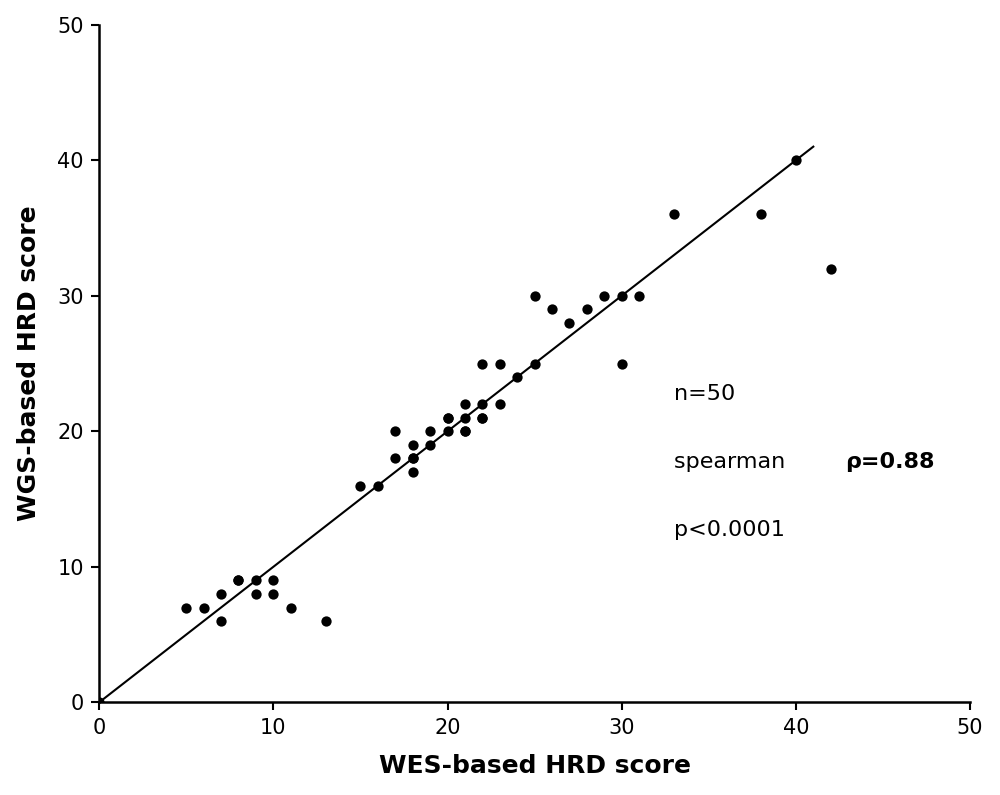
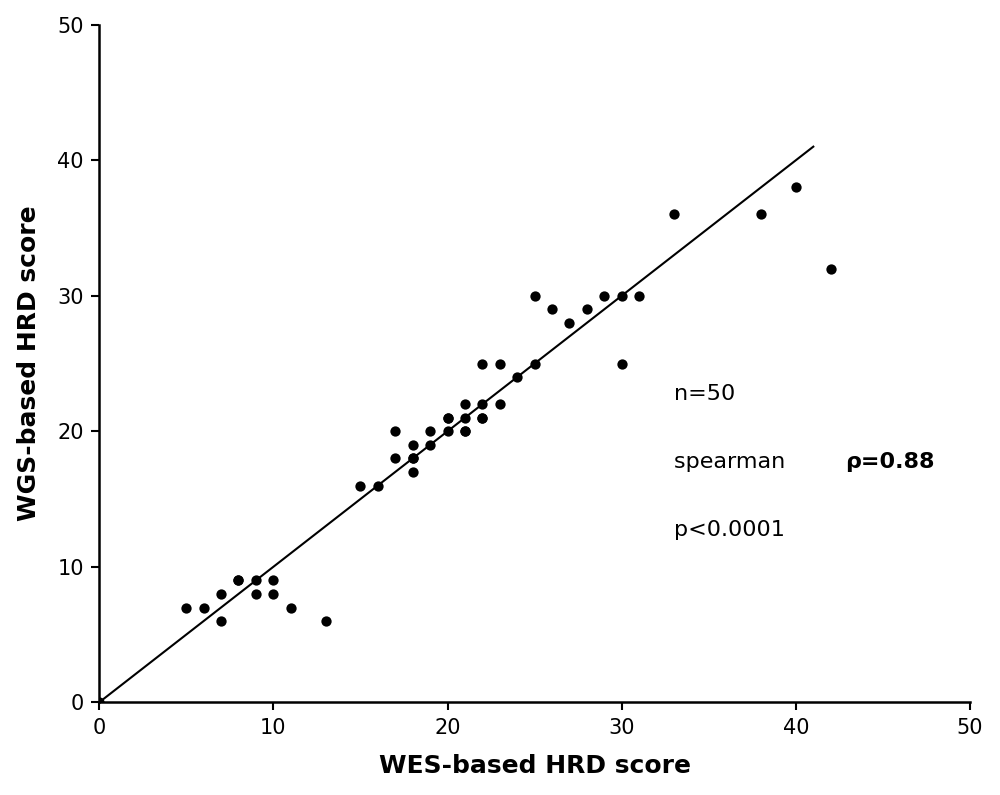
40: 40 -> 38
